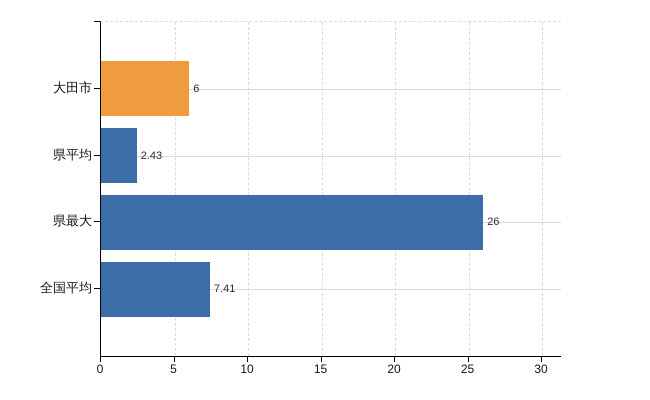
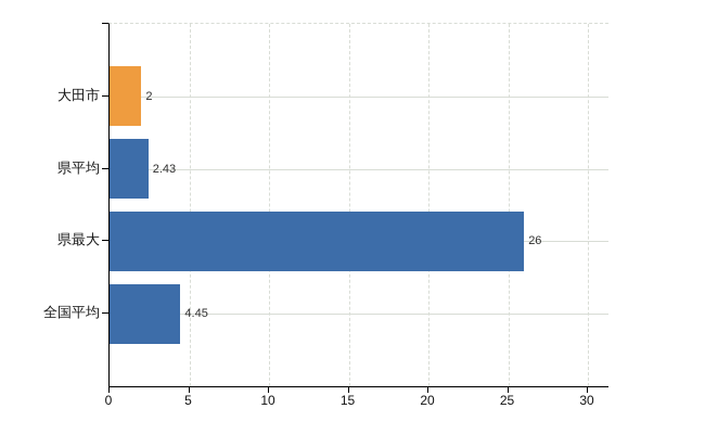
大田市: 6 -> 2
全国平均: 7.41 -> 4.45
